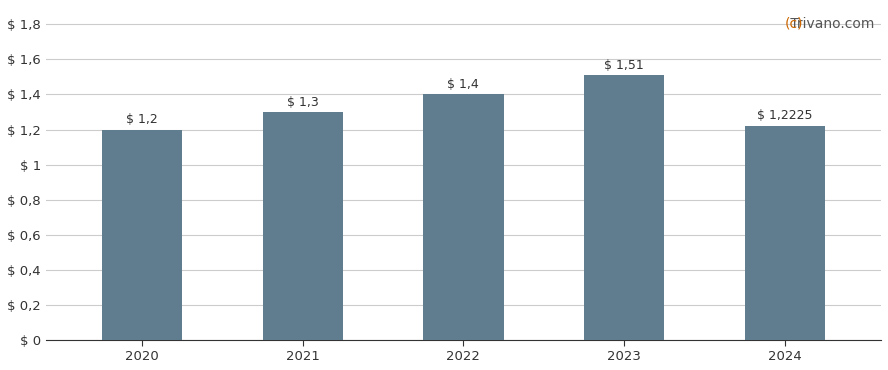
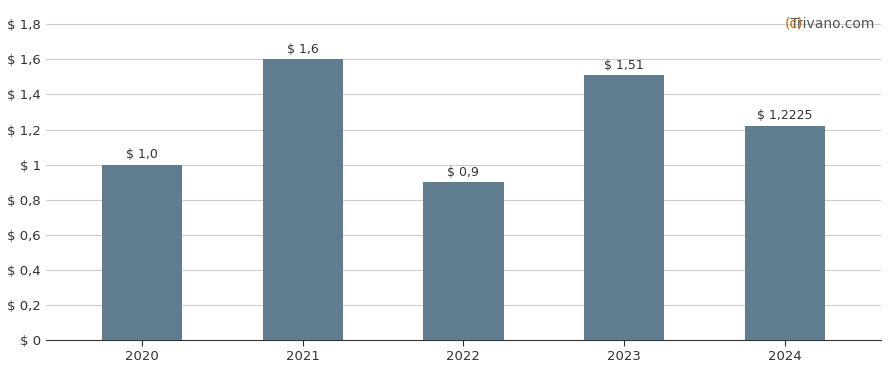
2020: 1,2 -> 1,0
2021: 1,3 -> 1,6
2022: 1,4 -> 0,9
